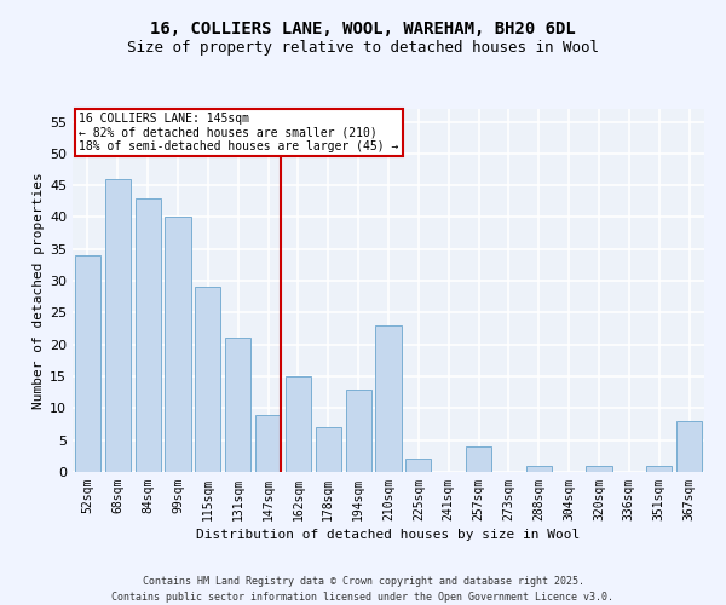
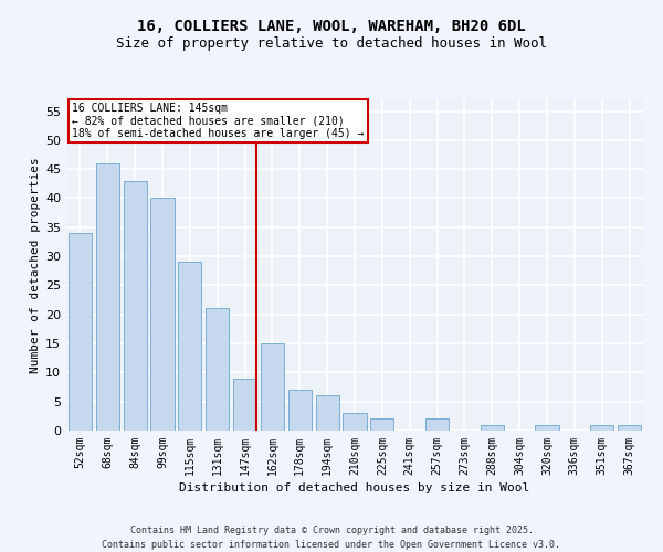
194sqm: 13 -> 6
210sqm: 23 -> 3
257sqm: 4 -> 2
367sqm: 8 -> 1
